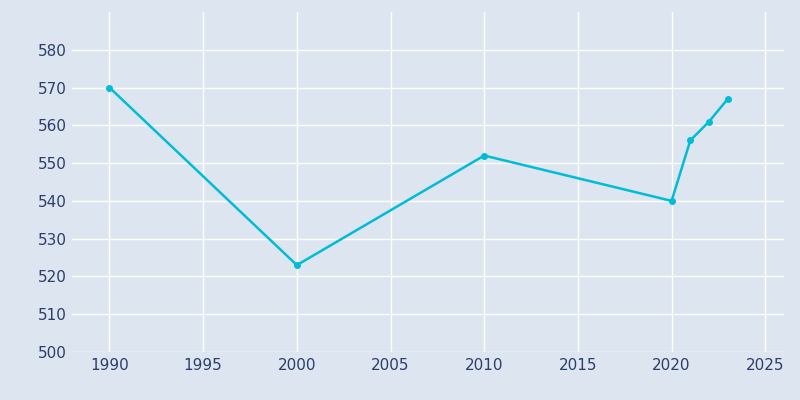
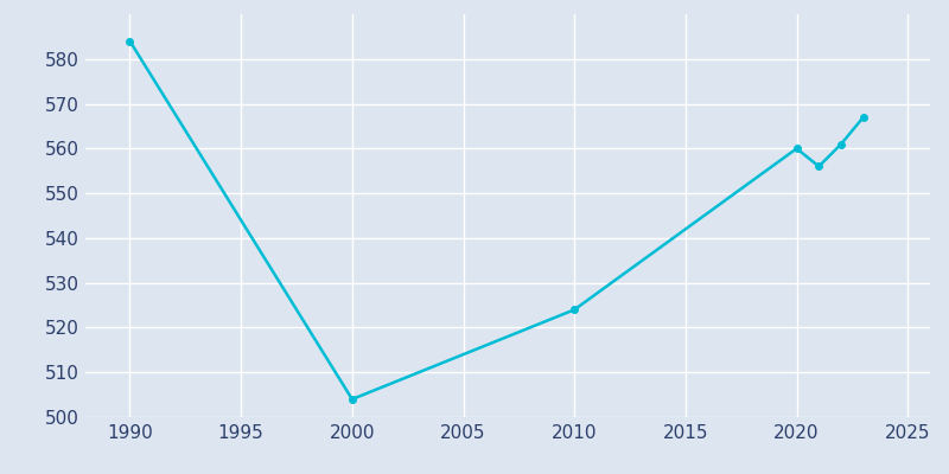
1990: 570 -> 584
2000: 523 -> 504
2010: 552 -> 524
2020: 540 -> 560
